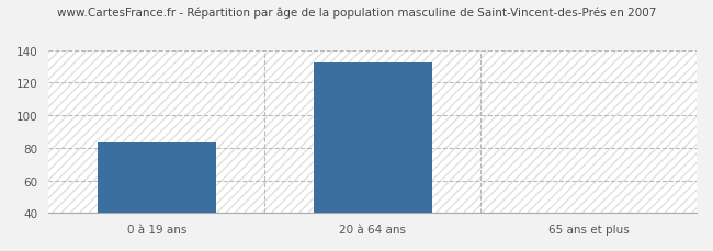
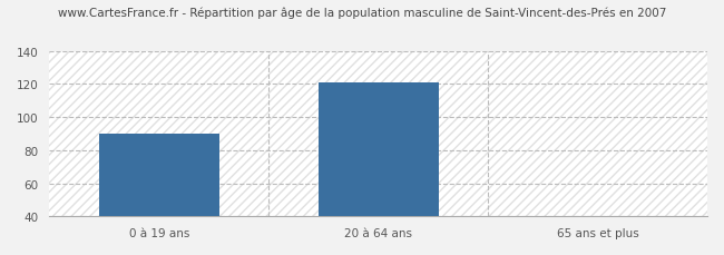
0 à 19 ans: 83 -> 90
20 à 64 ans: 132 -> 121
